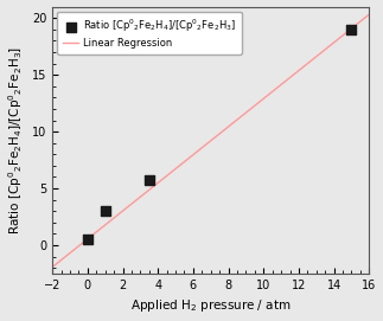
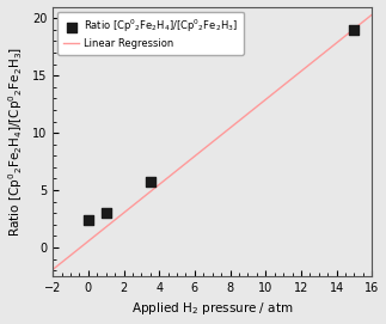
0: 0.5 -> 2.4
